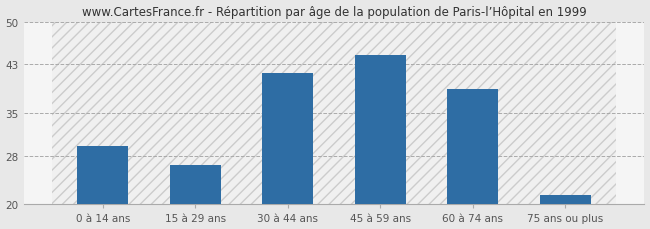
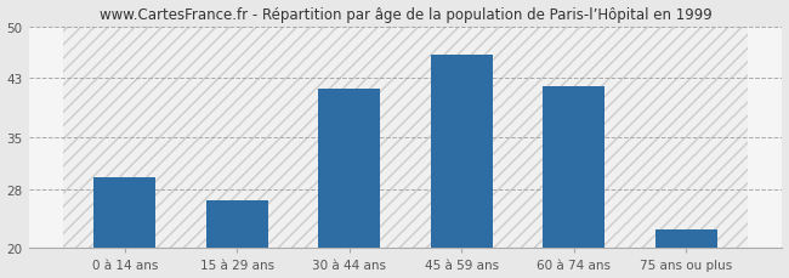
45 à 59 ans: 44.5 -> 46.2
60 à 74 ans: 39.0 -> 41.8
75 ans ou plus: 21.5 -> 22.6
